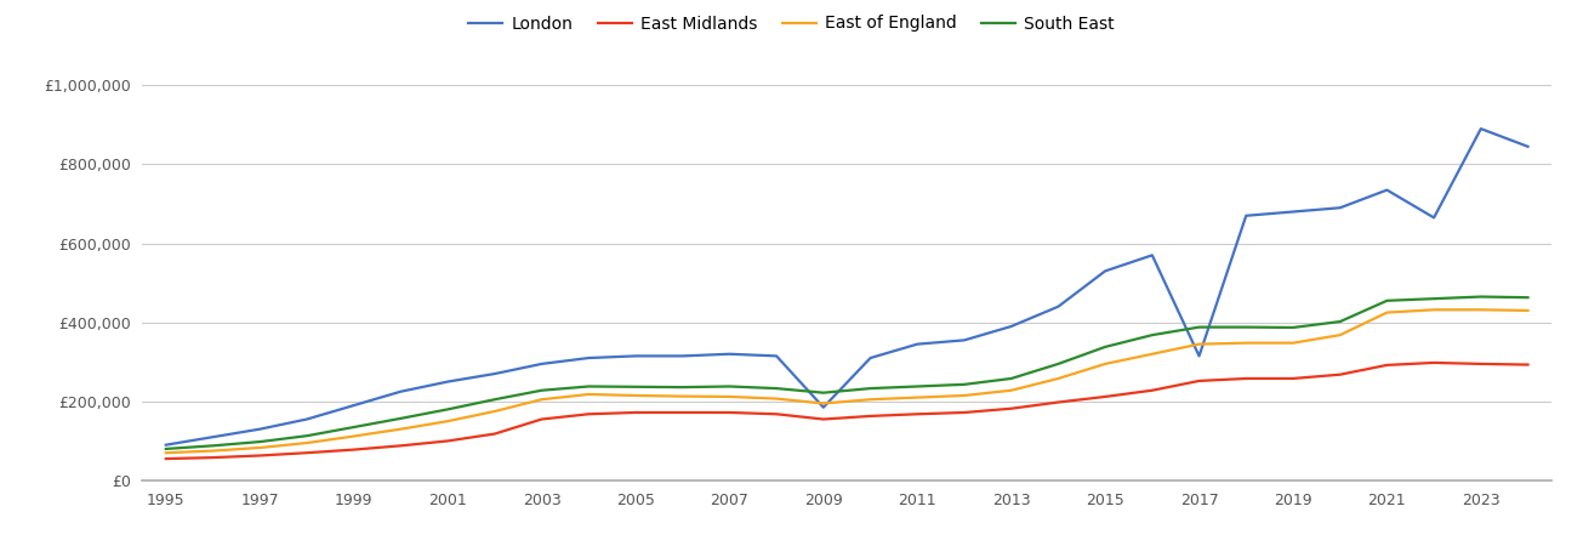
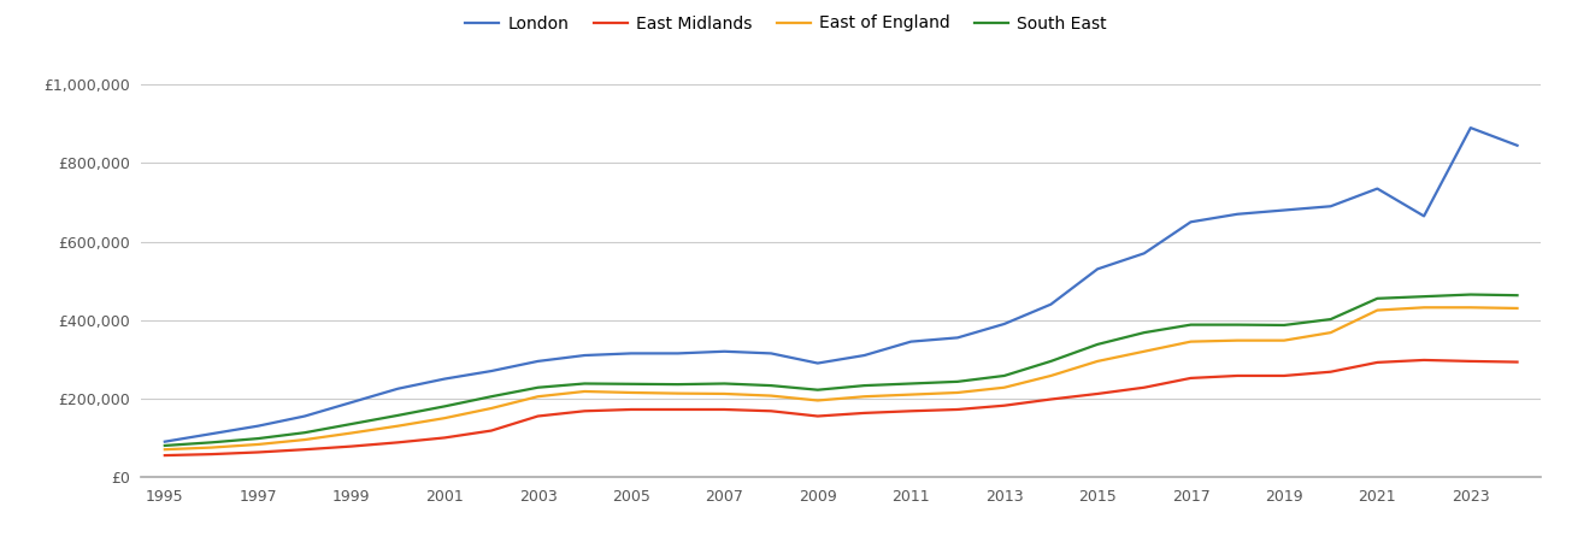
London/2009: £185,000 -> £290,000
London/2017: £315,000 -> £650,000
